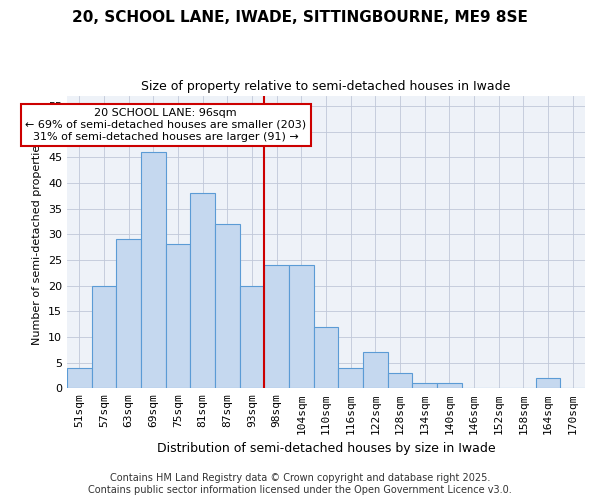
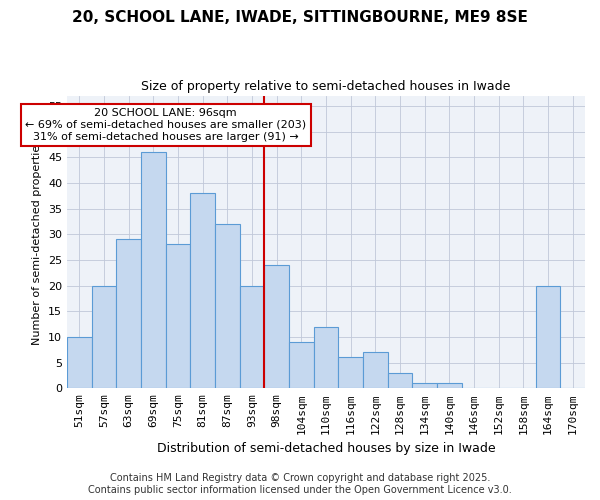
51sqm: 4 -> 10
104sqm: 24 -> 9
116sqm: 4 -> 6
164sqm: 2 -> 20
